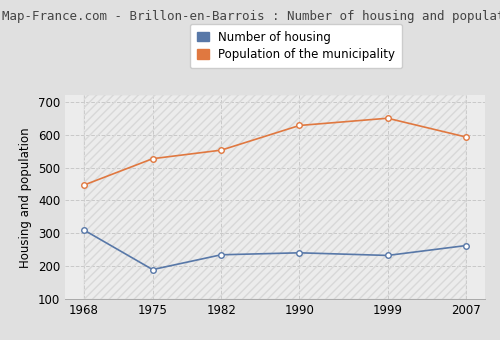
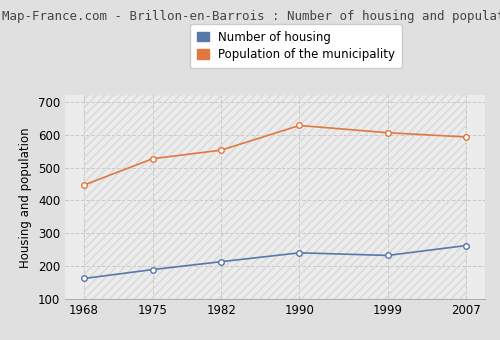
Number of housing/1968: 310 -> 163
Number of housing/1982: 235 -> 214
Population of the municipality/1999: 650 -> 606
